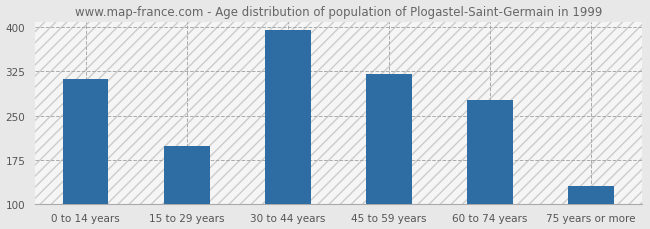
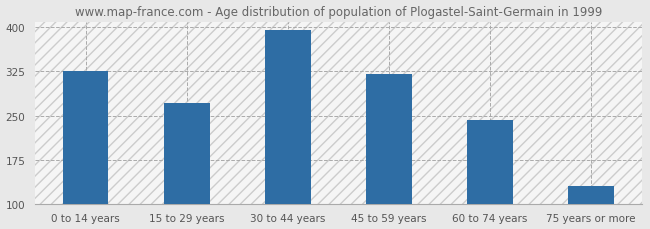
0 to 14 years: 312 -> 325
15 to 29 years: 198 -> 271
60 to 74 years: 276 -> 243
